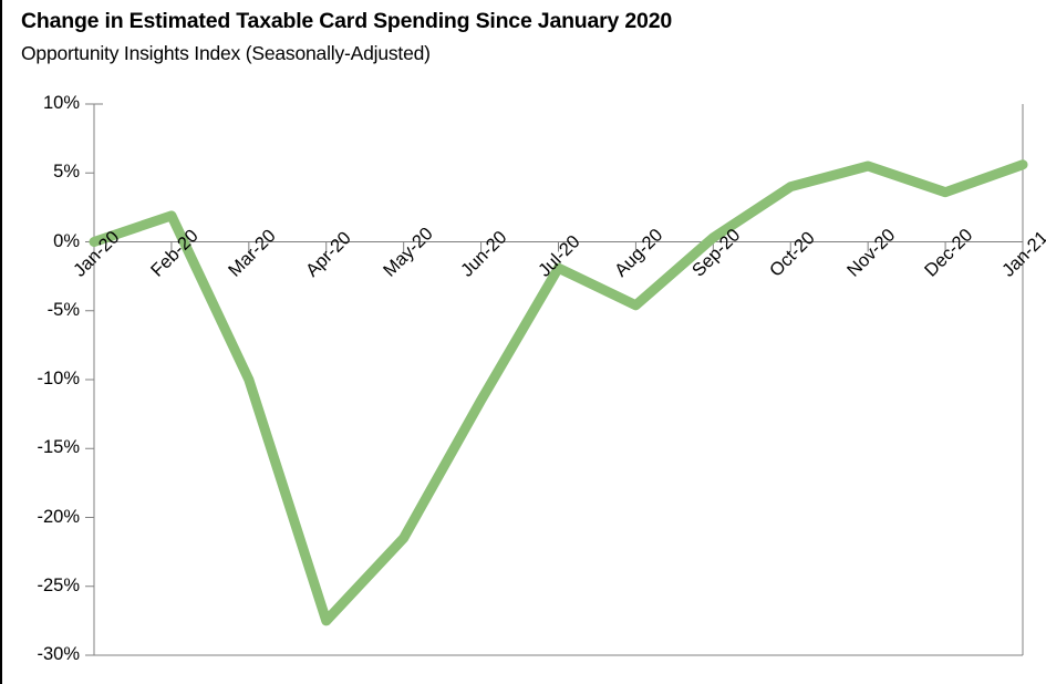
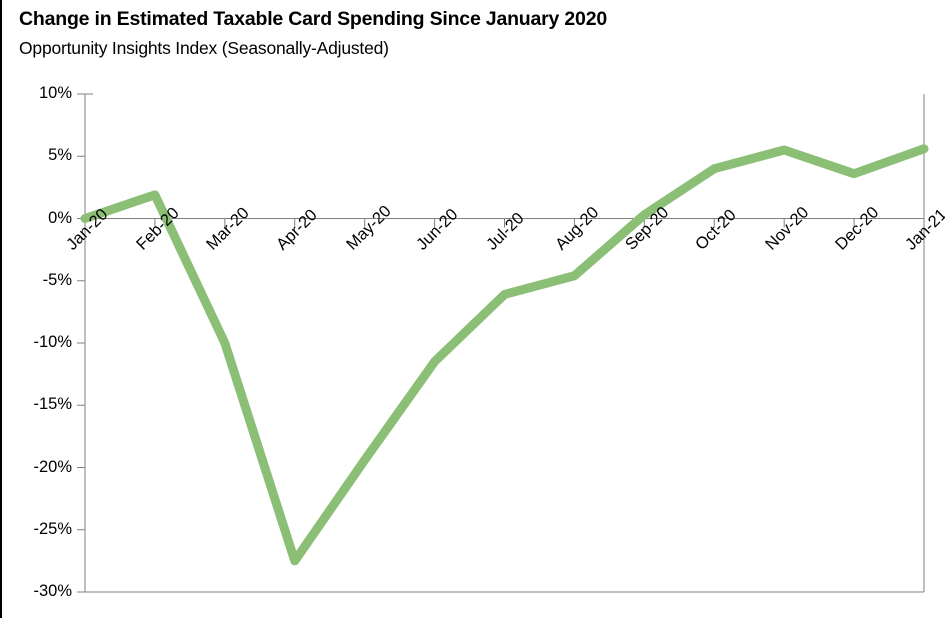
May-20: -21.5% -> -19.4%
Jul-20: -1.9% -> -6.1%
